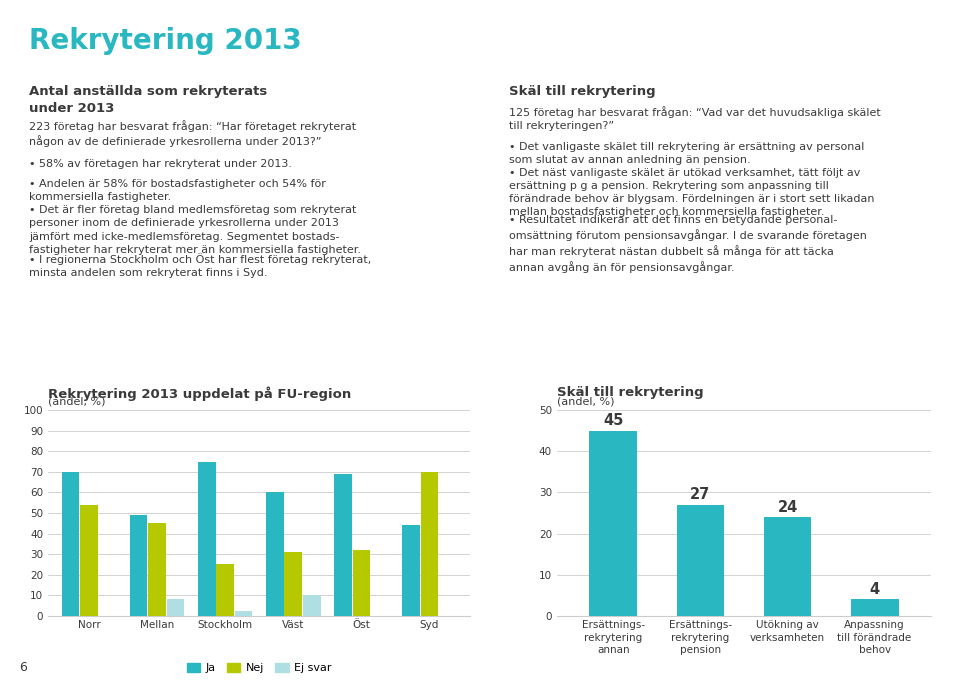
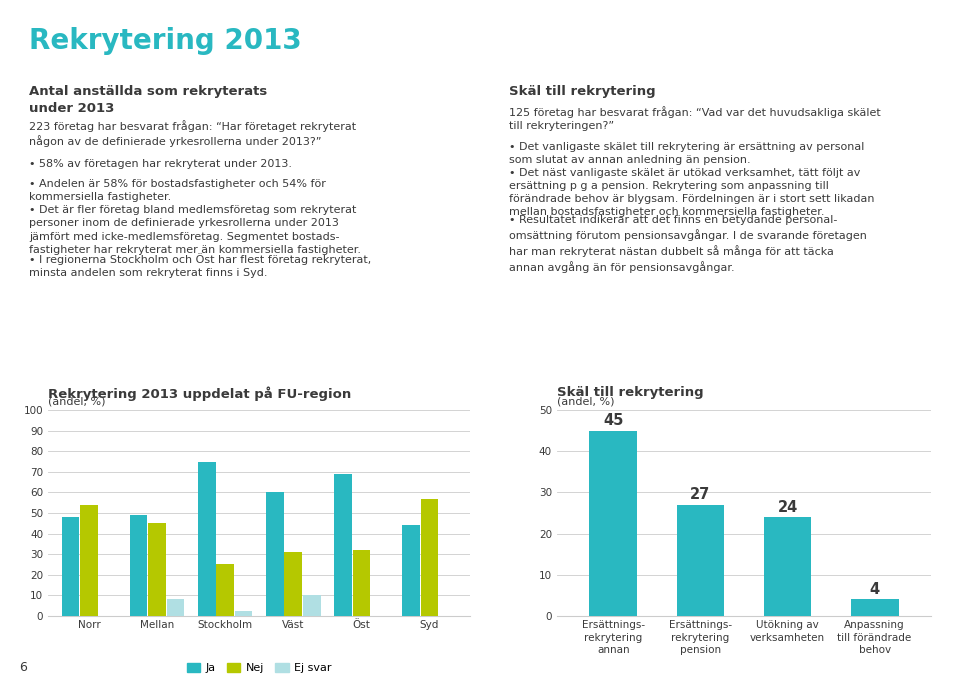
Ja/Norr: 70 -> 48
Nej/Syd: 70 -> 57
